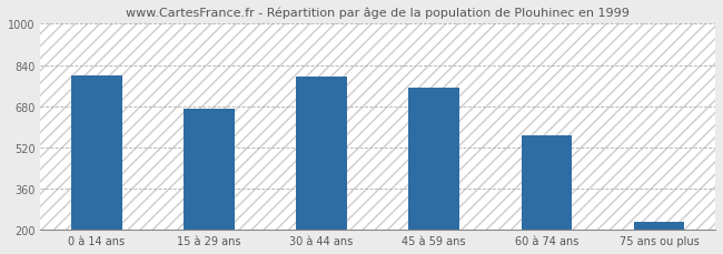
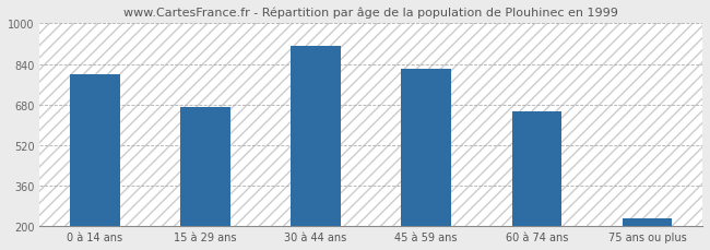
30 à 44 ans: 795 -> 910
45 à 59 ans: 750 -> 820
60 à 74 ans: 565 -> 655
